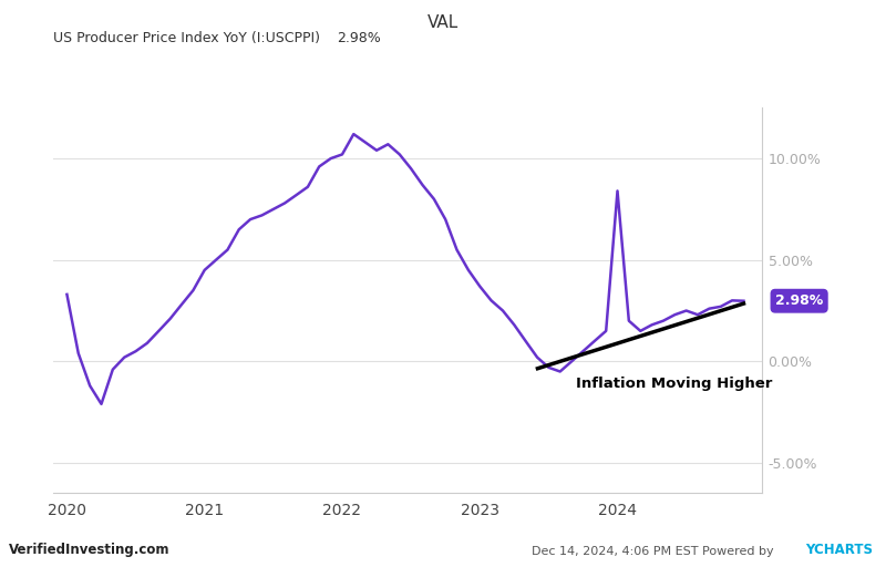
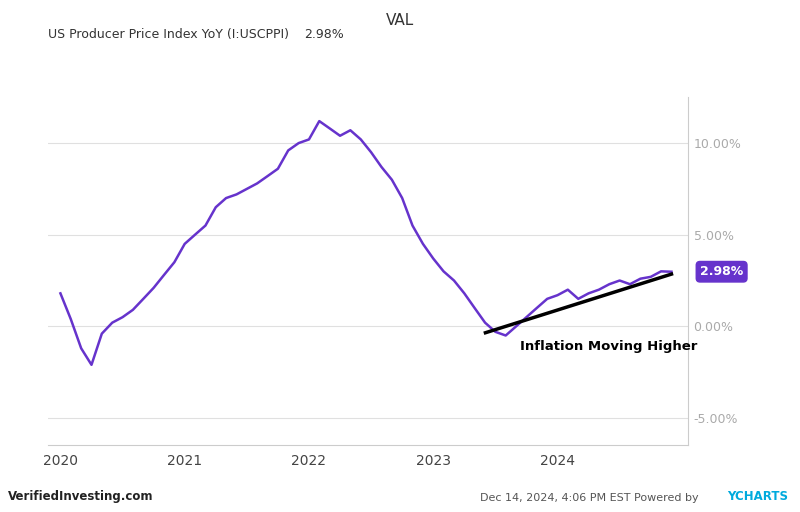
2020: 3.3% -> 1.8%
2024: 8.4% -> 1.7%
